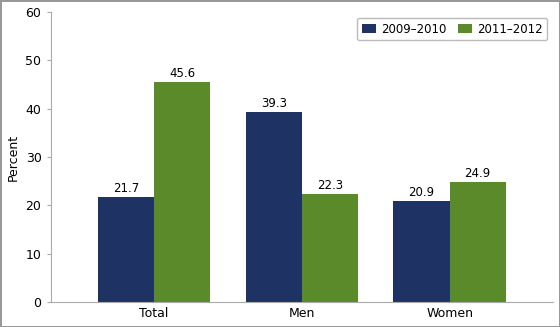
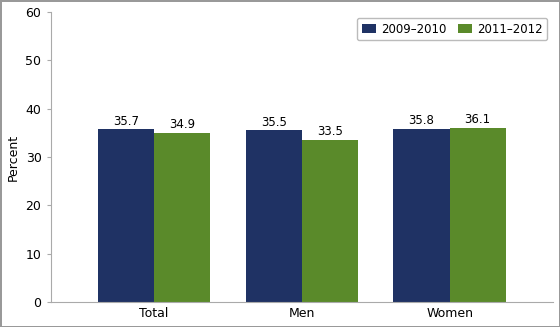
2009–2010/Total: 21.7 -> 35.7
2011–2012/Total: 45.6 -> 34.9
2009–2010/Men: 39.3 -> 35.5
2011–2012/Men: 22.3 -> 33.5
2009–2010/Women: 20.9 -> 35.8
2011–2012/Women: 24.9 -> 36.1
